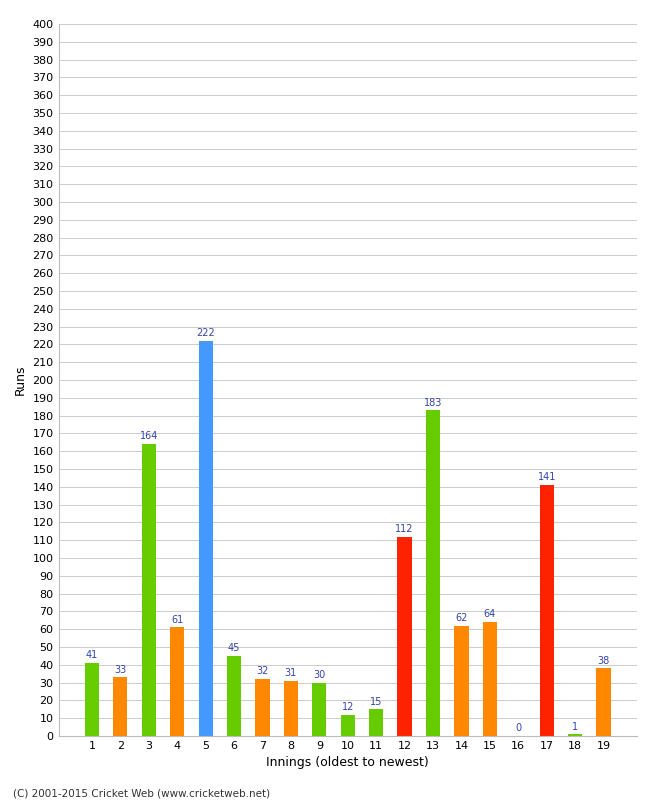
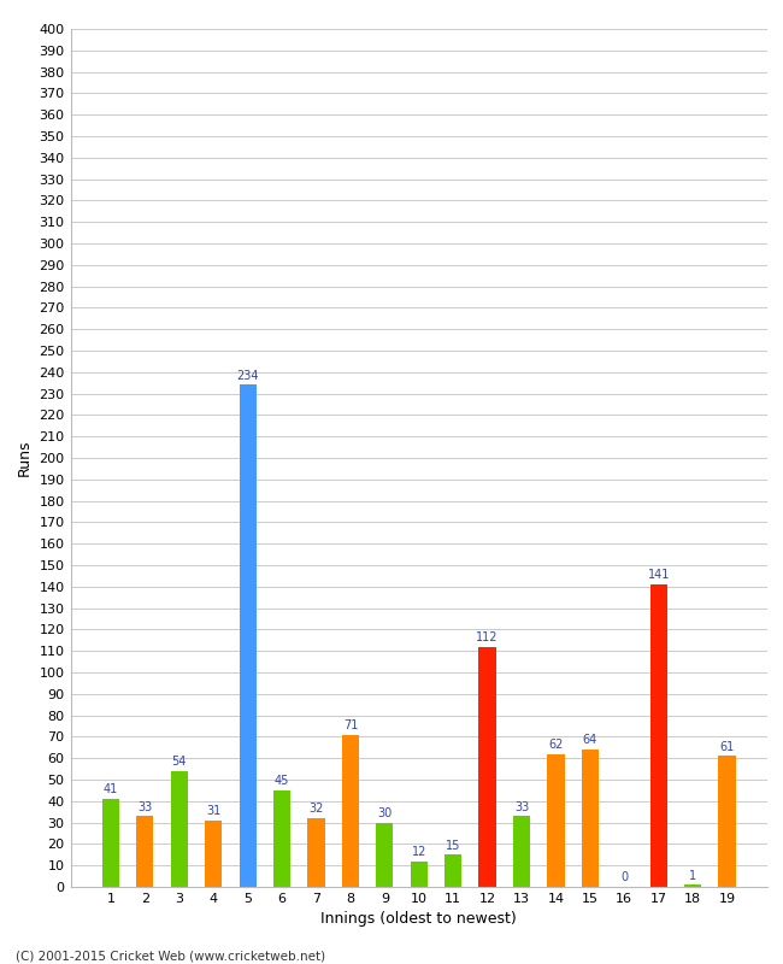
3: 164 -> 54
4: 61 -> 31
5: 222 -> 234
8: 31 -> 71
13: 183 -> 33
19: 38 -> 61
